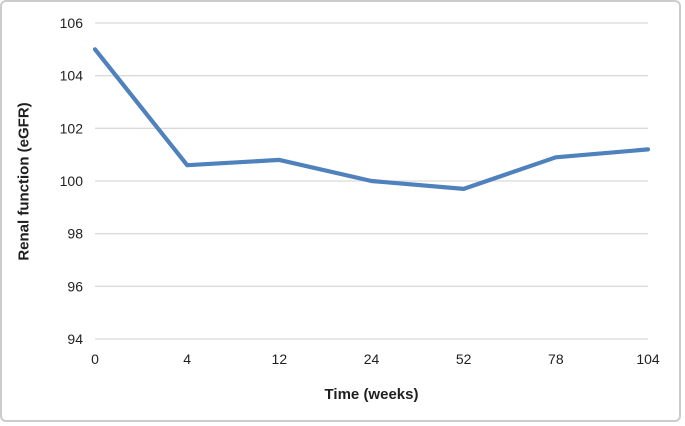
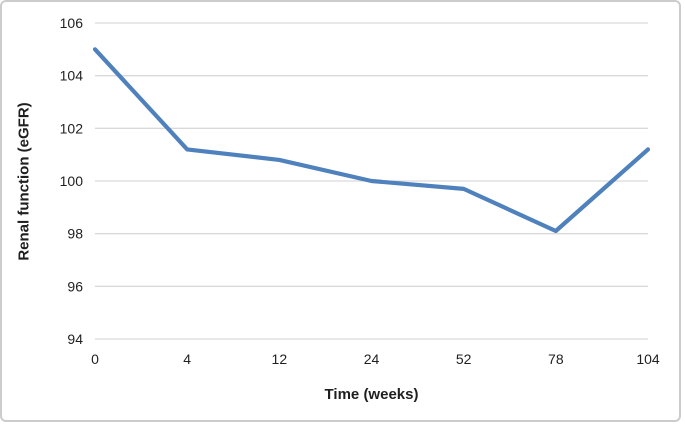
4: 100.6 -> 101.2
78: 100.9 -> 98.1
